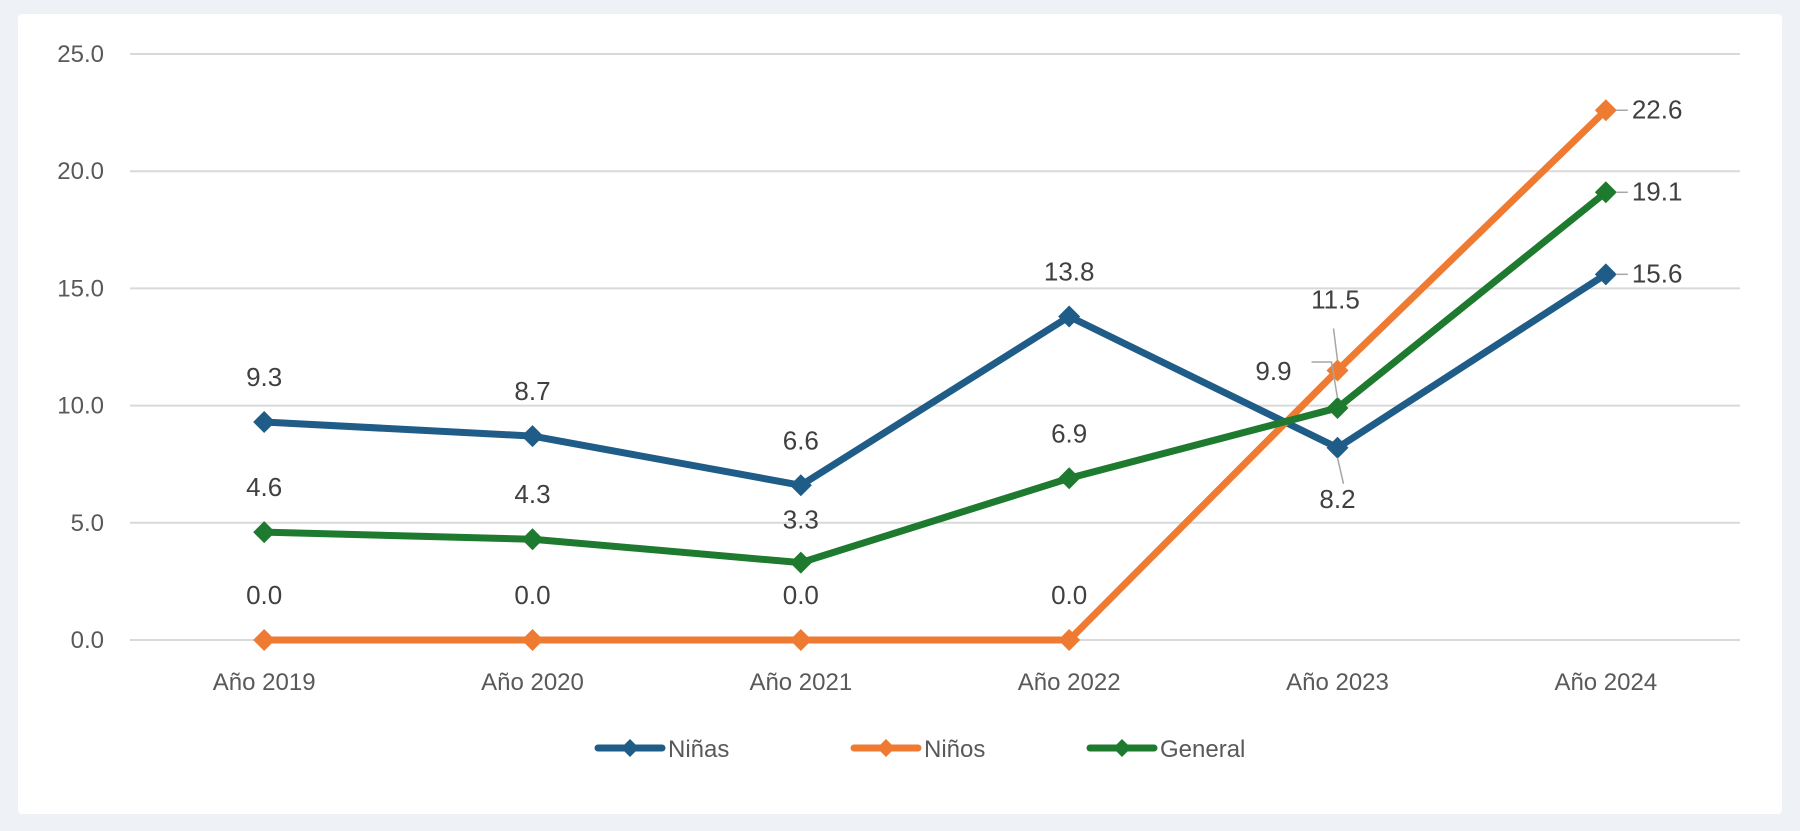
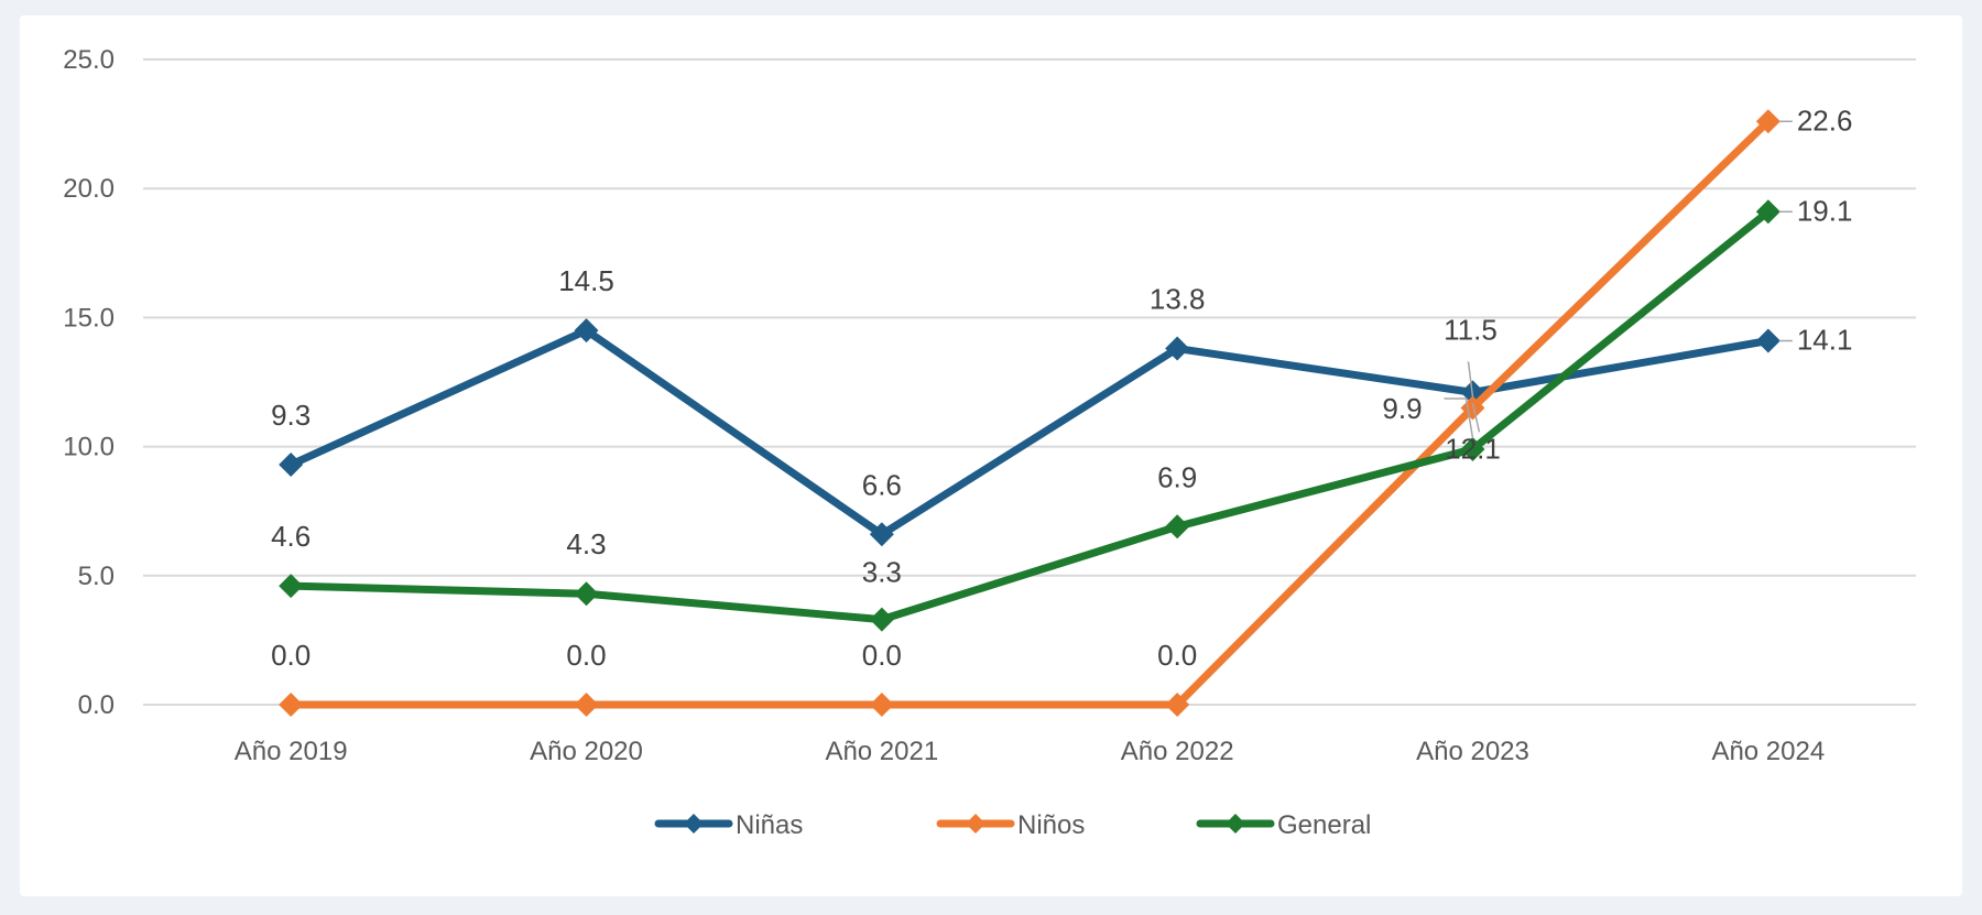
Niñas/Año 2020: 8.7 -> 14.5
Niñas/Año 2023: 8.2 -> 12.1
Niñas/Año 2024: 15.6 -> 14.1
